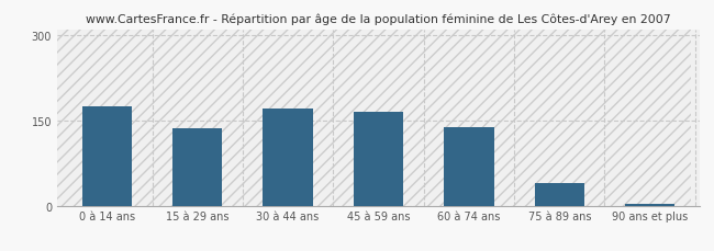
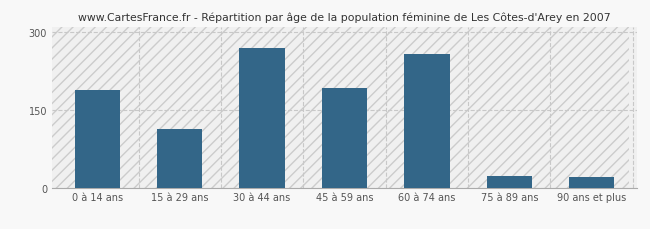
0 à 14 ans: 175 -> 188
15 à 29 ans: 135 -> 112
30 à 44 ans: 170 -> 268
45 à 59 ans: 165 -> 192
60 à 74 ans: 138 -> 258
75 à 89 ans: 40 -> 22
90 ans et plus: 3 -> 20
